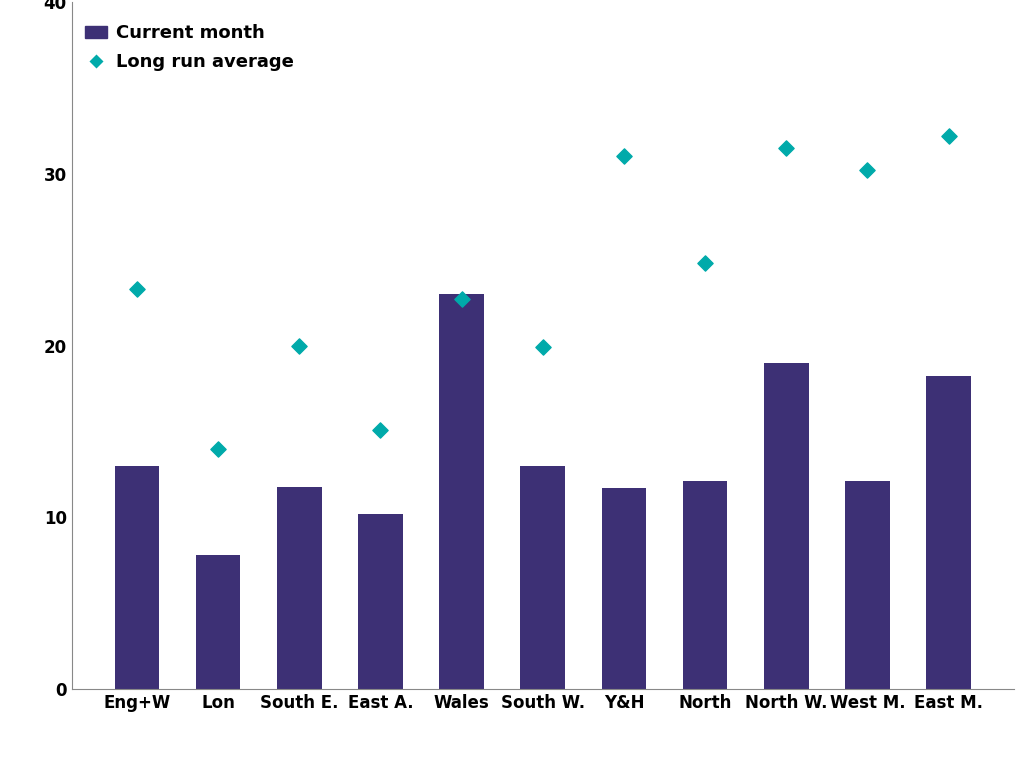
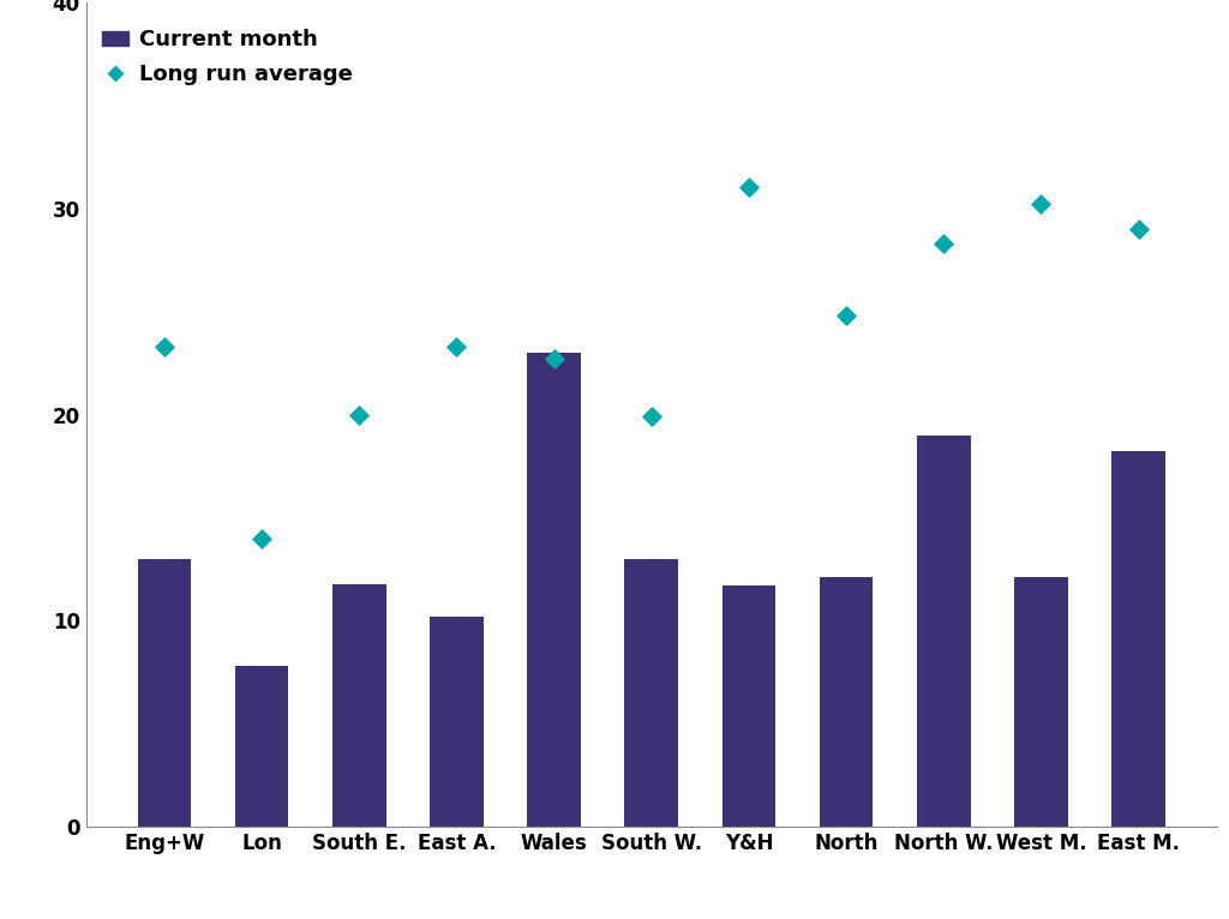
Long run average/East A.: 15.1 -> 23.3
Long run average/North W.: 31.5 -> 28.3
Long run average/East M.: 32.2 -> 29.0
